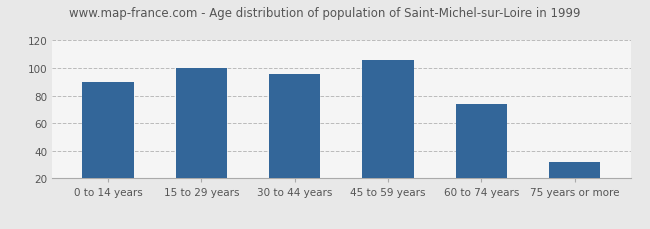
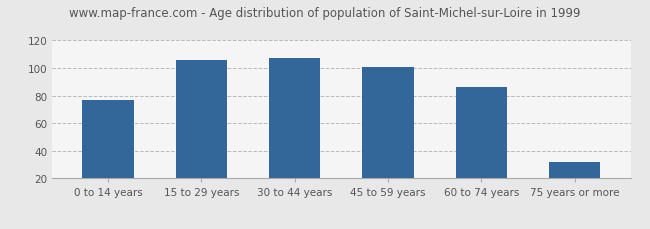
0 to 14 years: 90 -> 77
15 to 29 years: 100 -> 106
30 to 44 years: 96 -> 107
45 to 59 years: 106 -> 101
60 to 74 years: 74 -> 86
